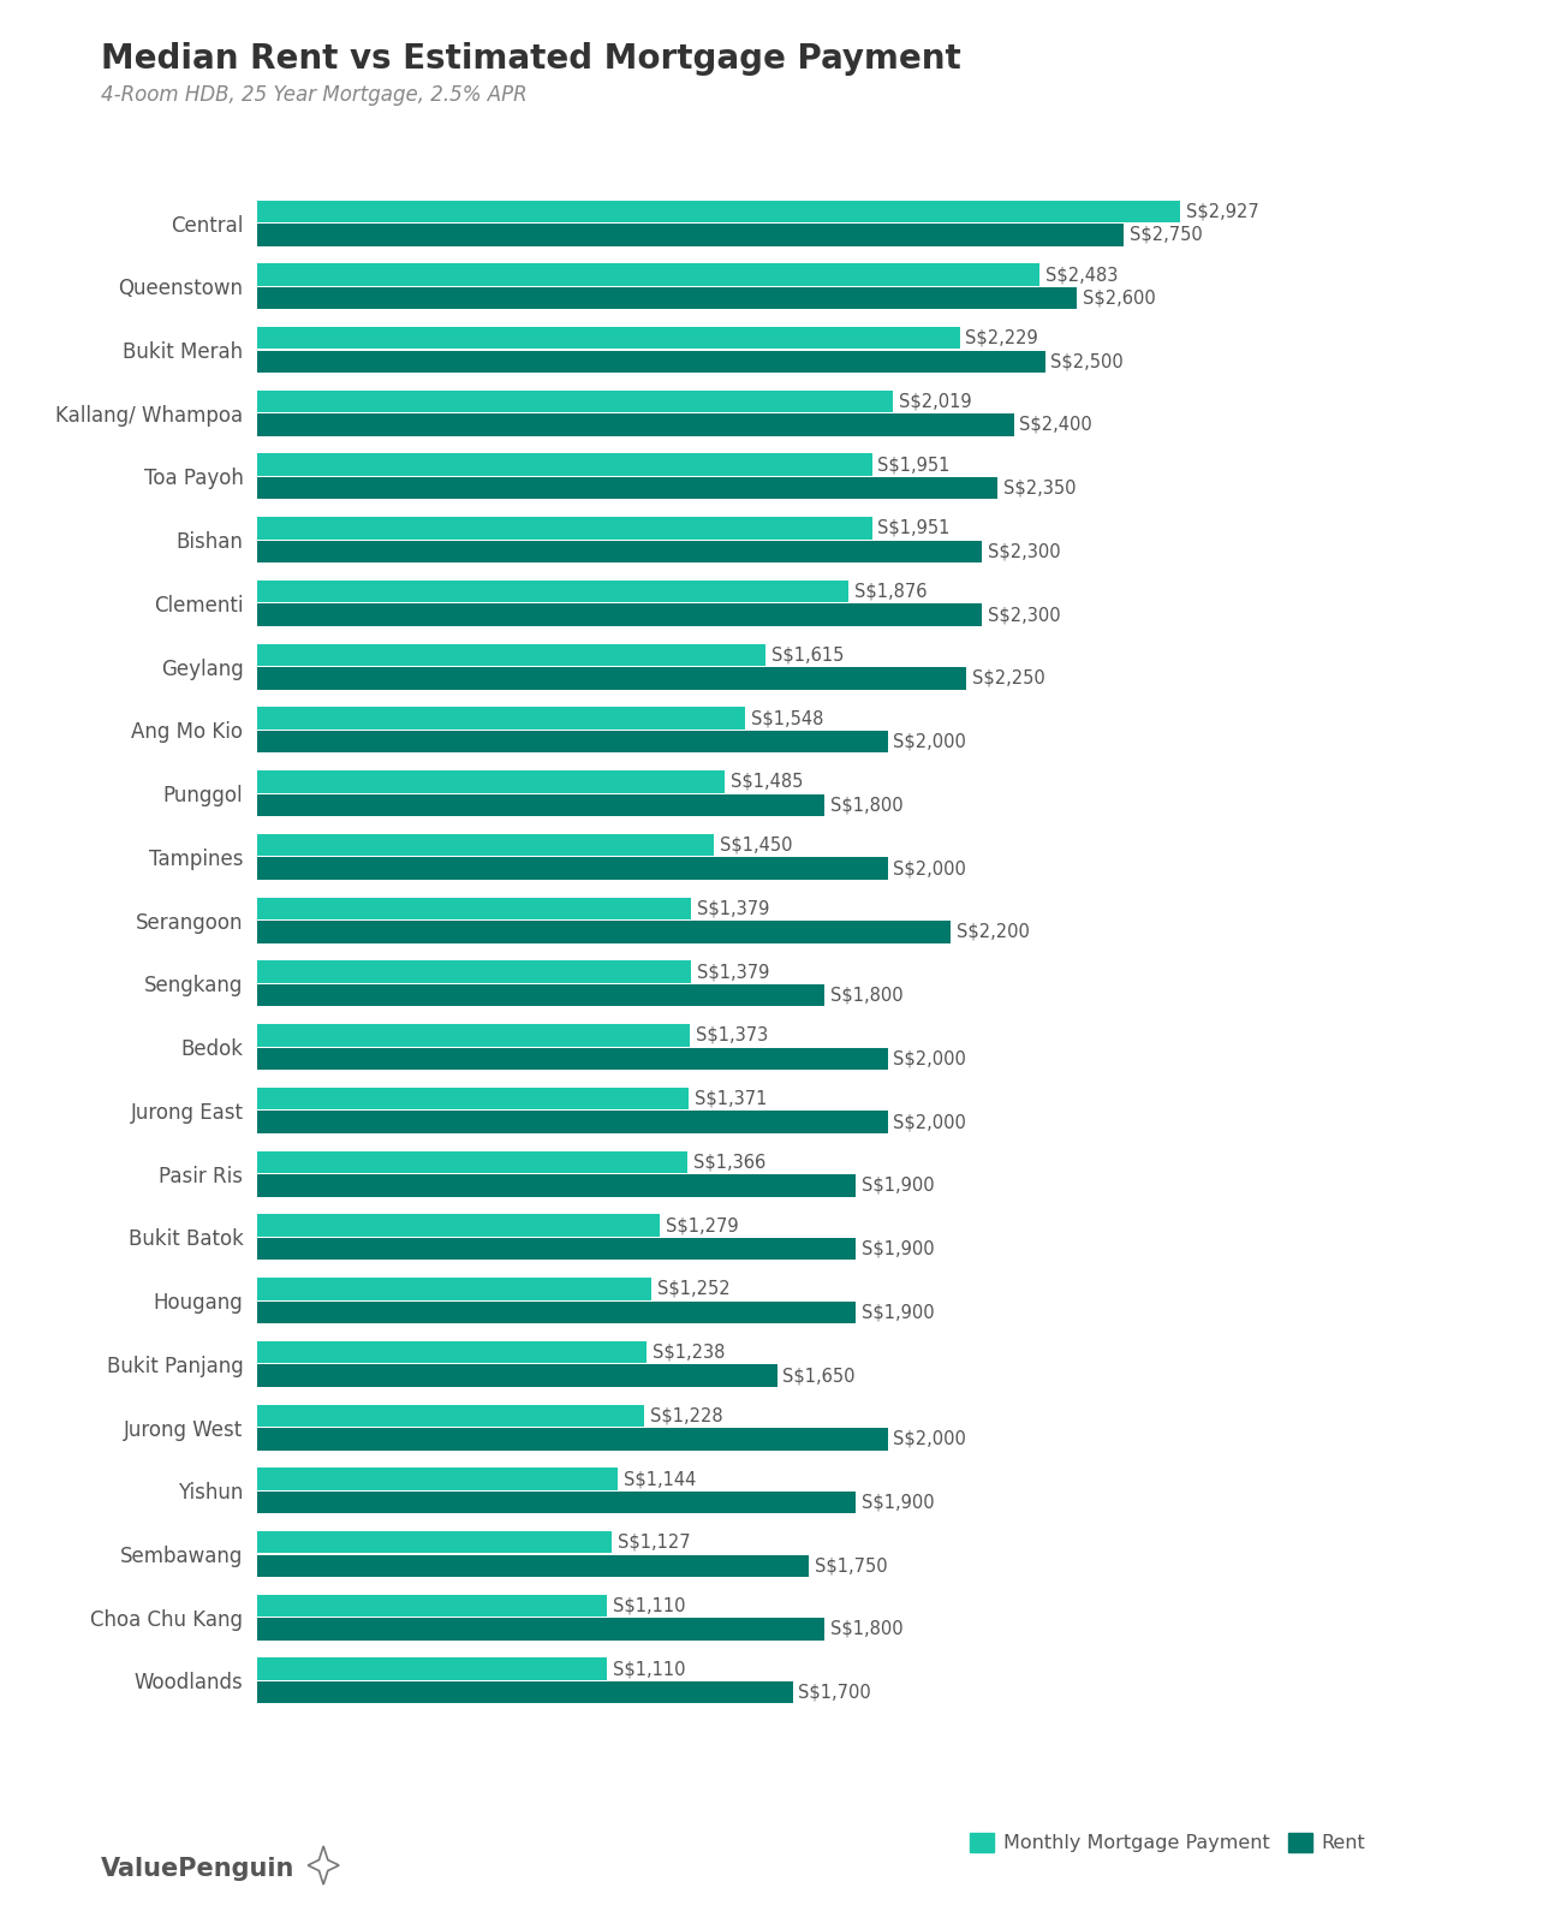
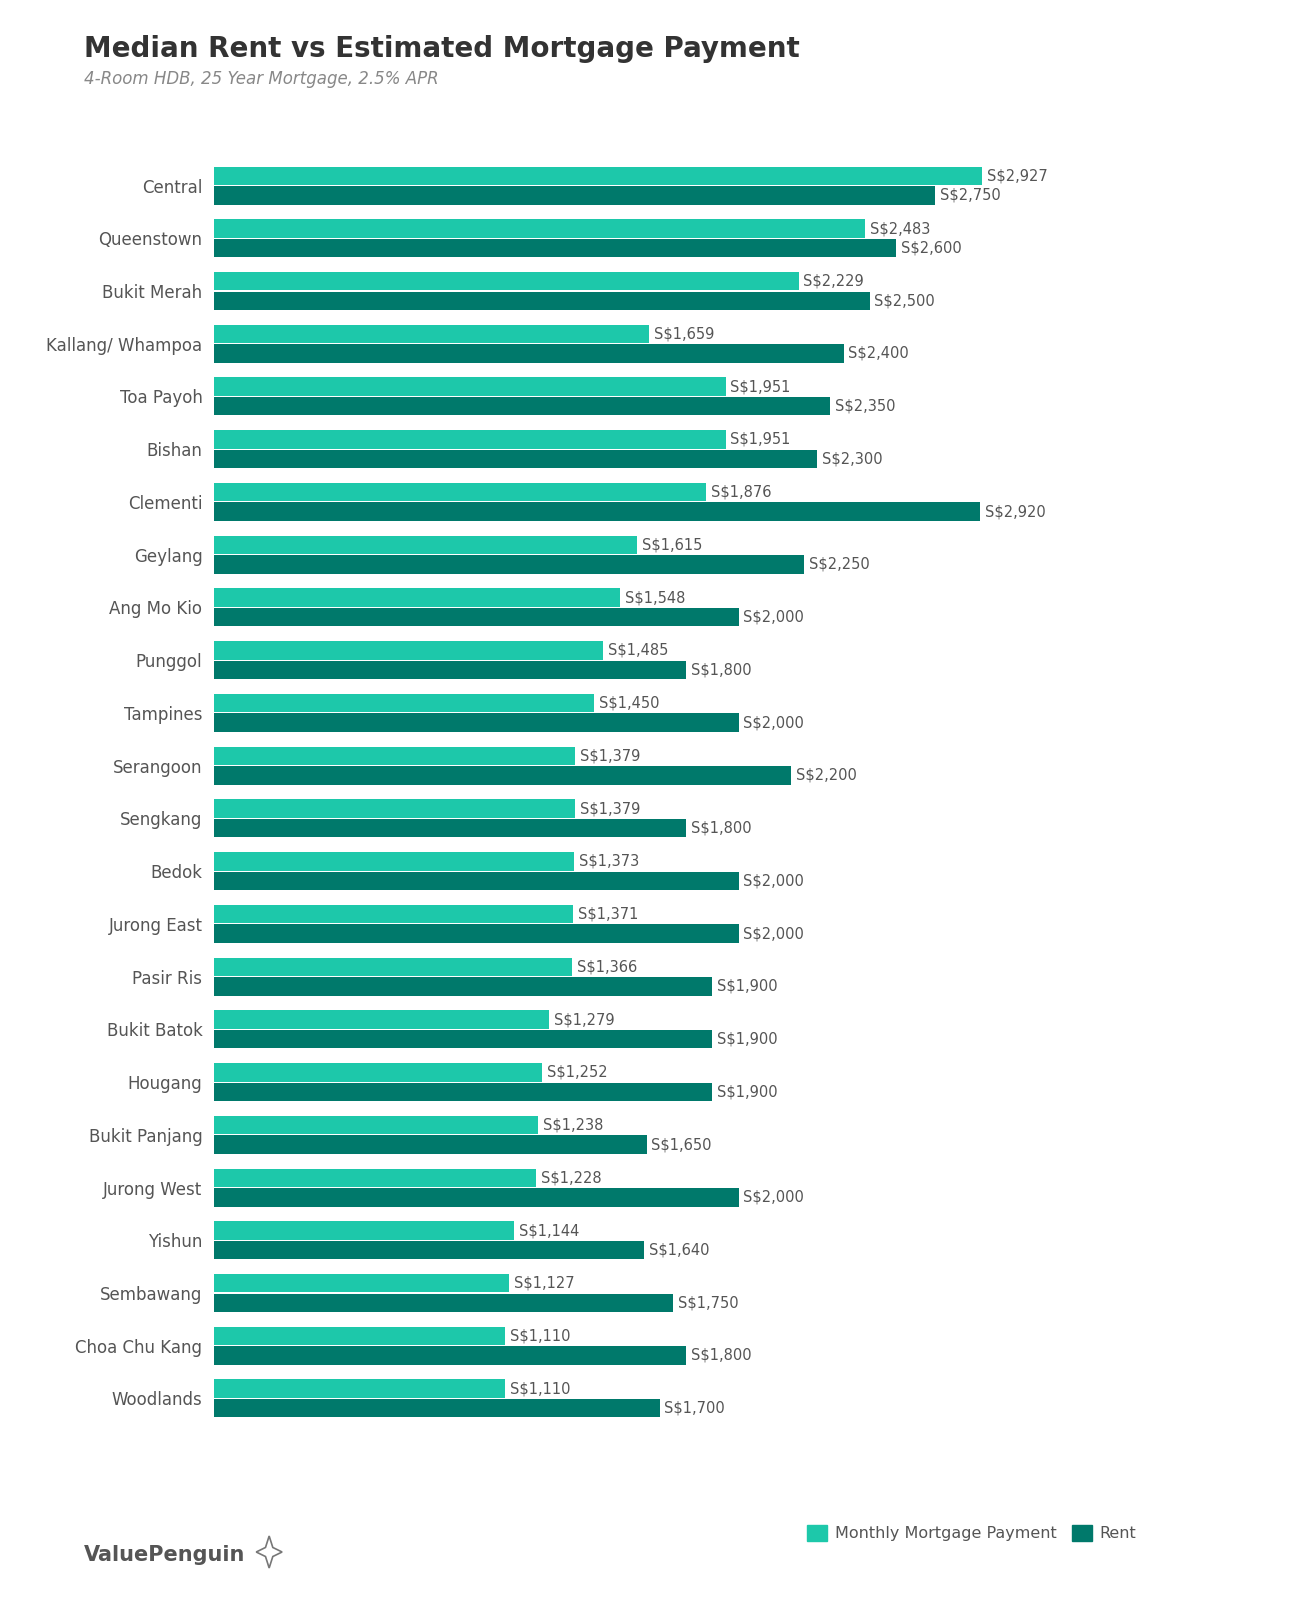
Monthly Mortgage Payment/Kallang/ Whampoa: S$2,019 -> S$1,659
Rent/Clementi: S$2,300 -> S$2,920
Rent/Yishun: S$1,900 -> S$1,640
